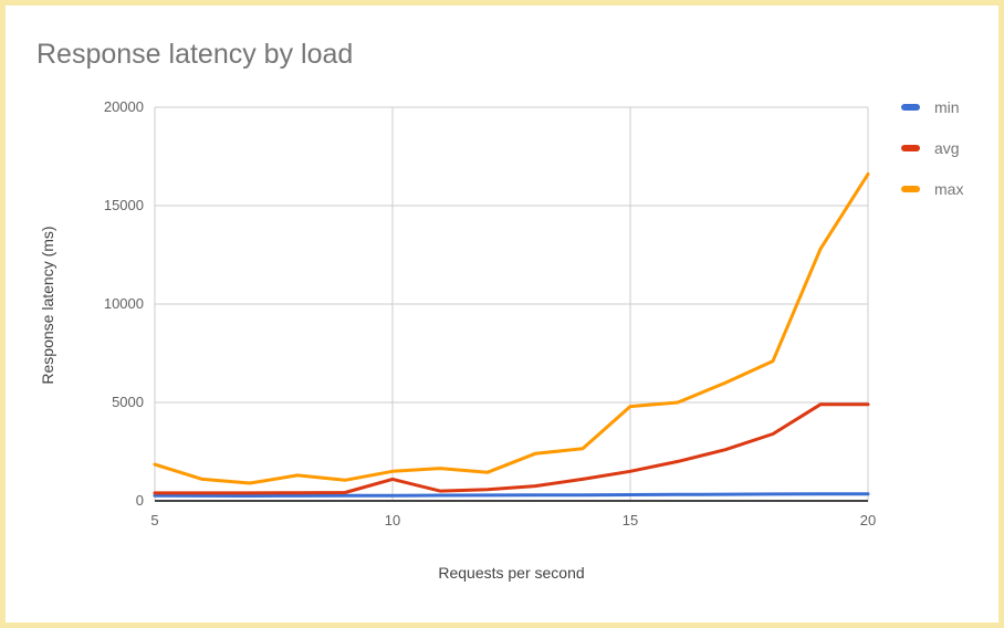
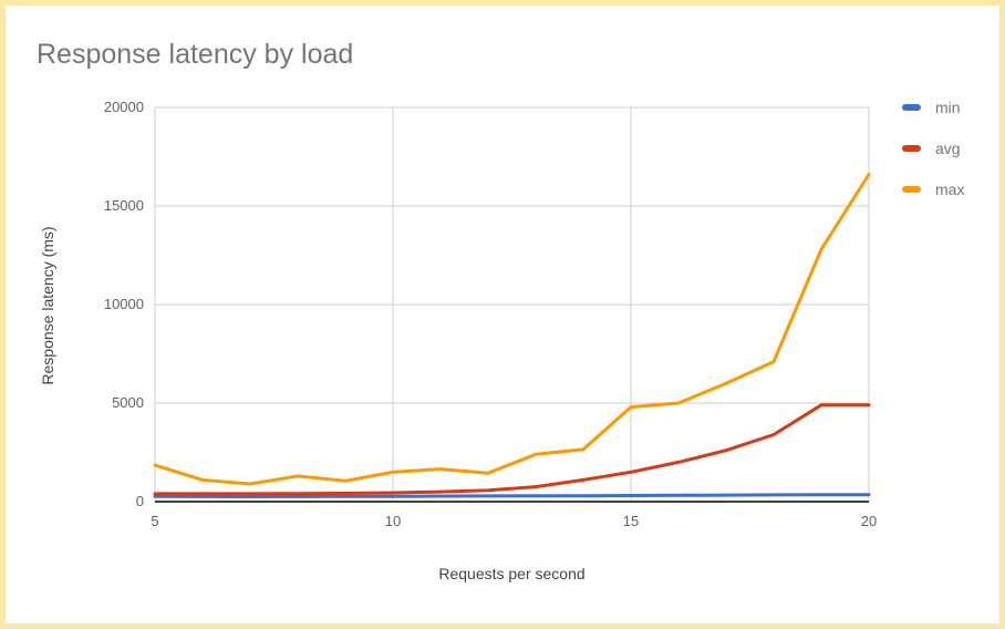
avg/10: 1100 -> 400
